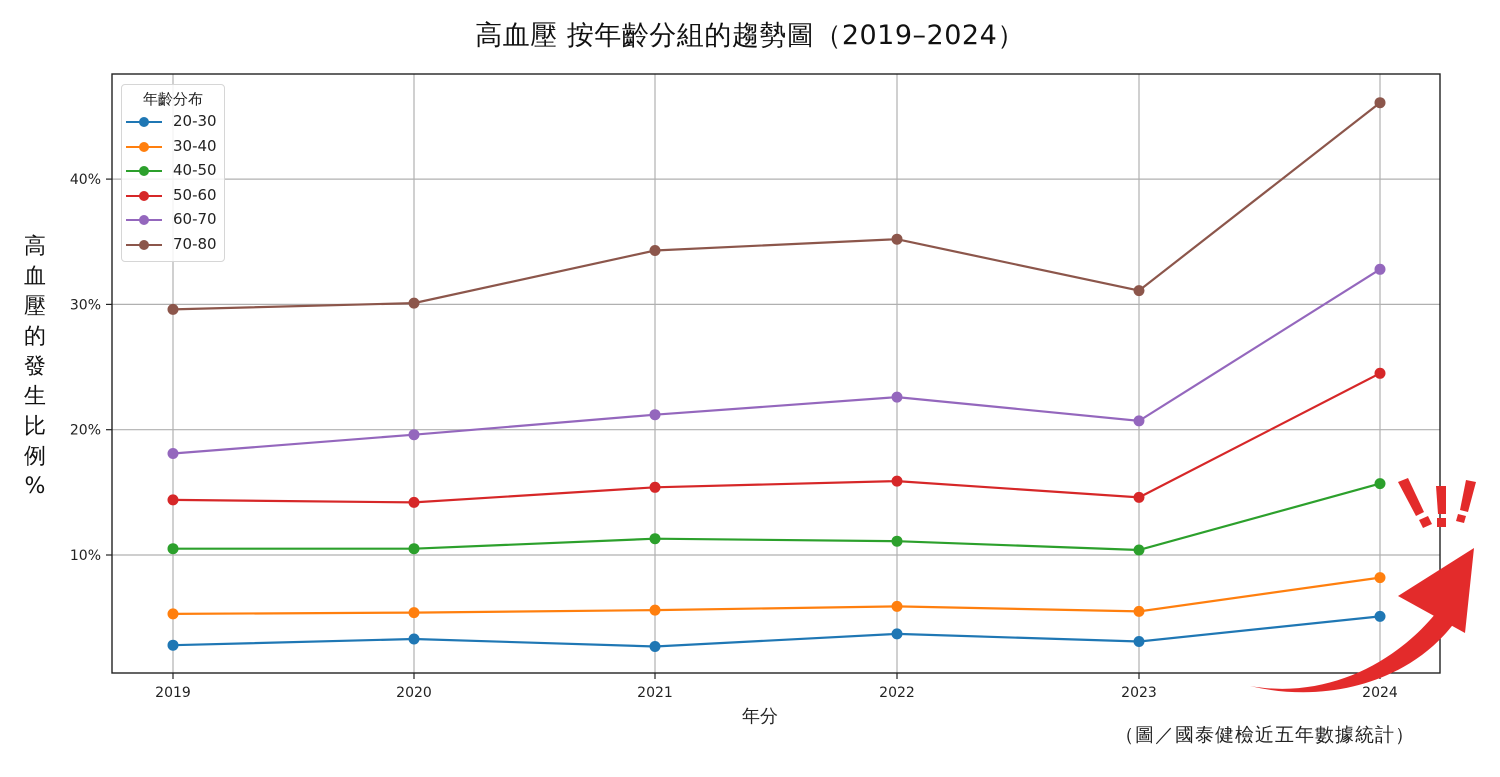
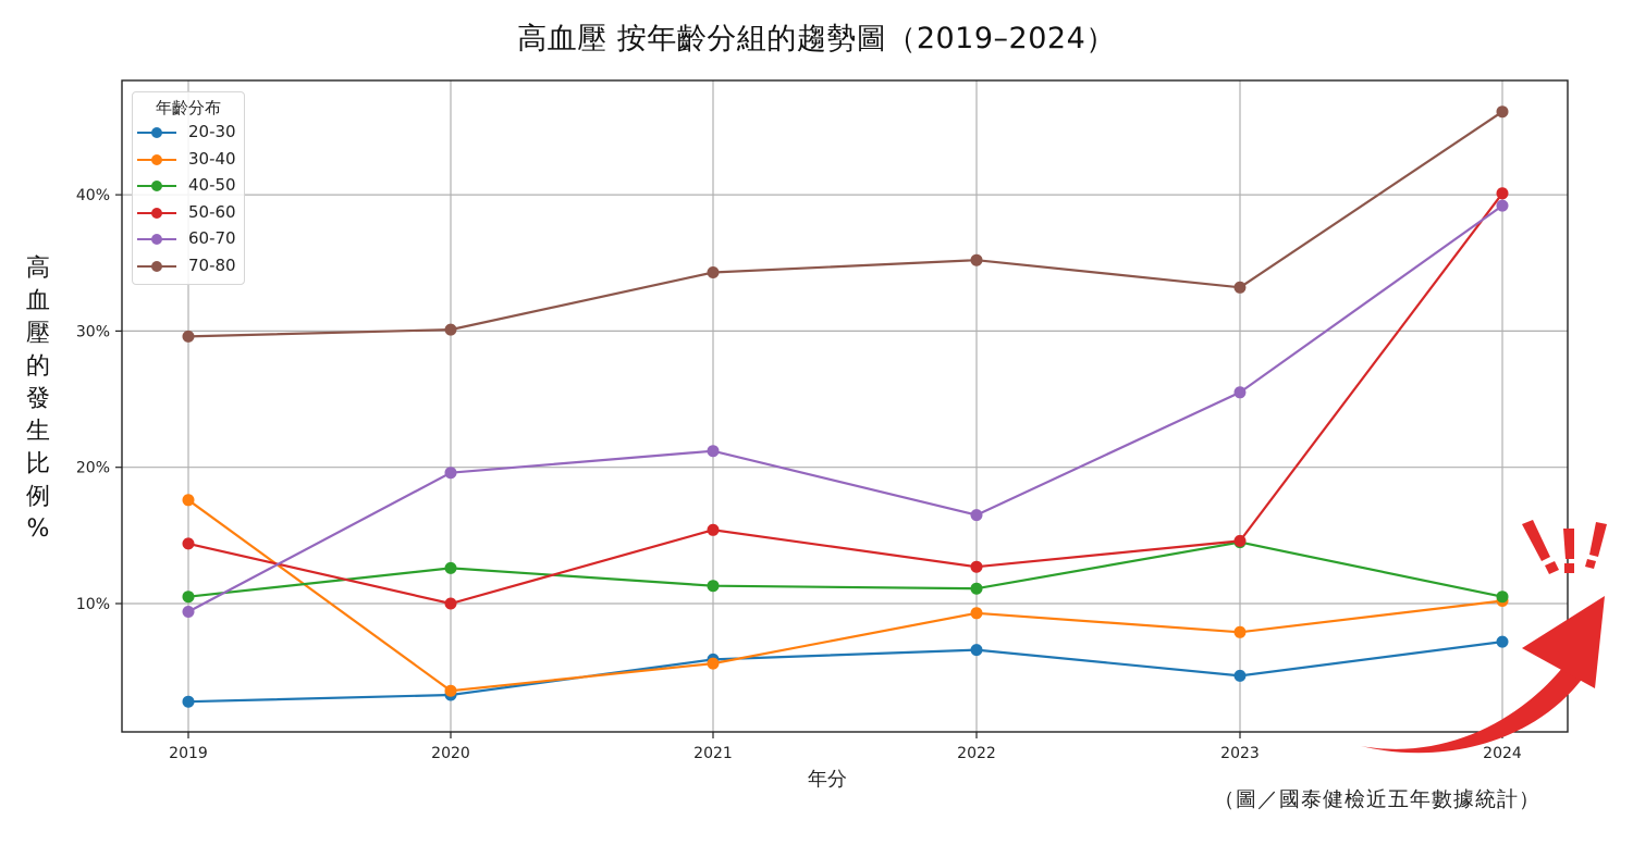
30-40/2019: 5.3% -> 17.6%
60-70/2019: 18.1% -> 9.4%
30-40/2020: 5.4% -> 3.6%
40-50/2020: 10.5% -> 12.6%
50-60/2020: 14.2% -> 10.0%
20-30/2021: 2.7% -> 5.9%
20-30/2022: 3.7% -> 6.6%
30-40/2022: 5.9% -> 9.3%
50-60/2022: 15.9% -> 12.7%
60-70/2022: 22.6% -> 16.5%
20-30/2023: 3.1% -> 4.7%
30-40/2023: 5.5% -> 7.9%
40-50/2023: 10.4% -> 14.5%
60-70/2023: 20.7% -> 25.5%
70-80/2023: 31.1% -> 33.2%
20-30/2024: 5.1% -> 7.2%
30-40/2024: 8.2% -> 10.2%
40-50/2024: 15.7% -> 10.5%
50-60/2024: 24.5% -> 40.1%
60-70/2024: 32.8% -> 39.2%
